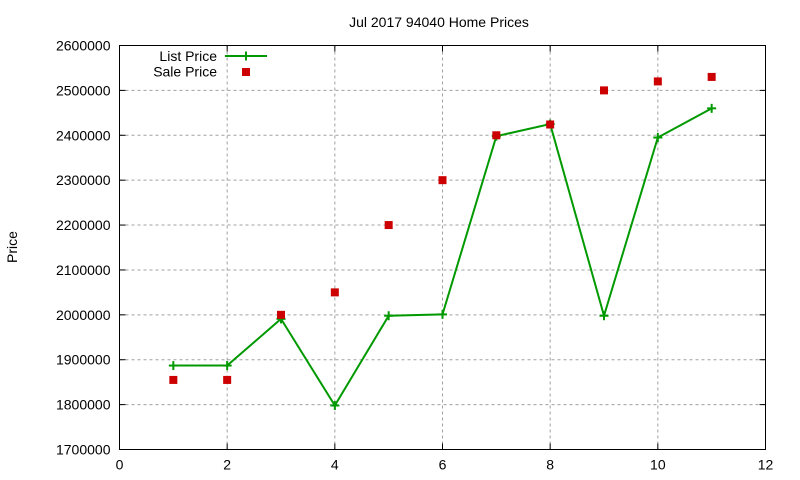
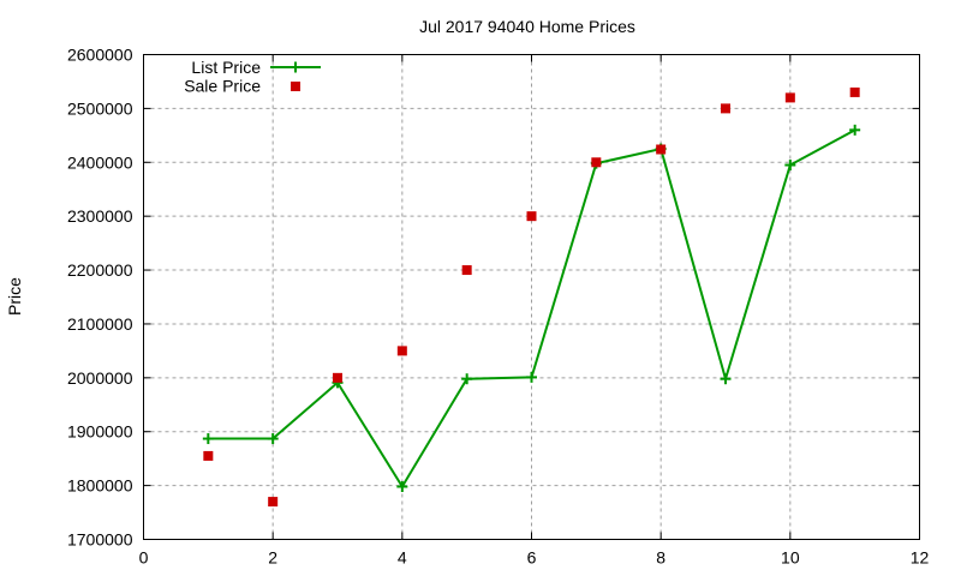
Sale Price/2: 1860000 -> 1770000
